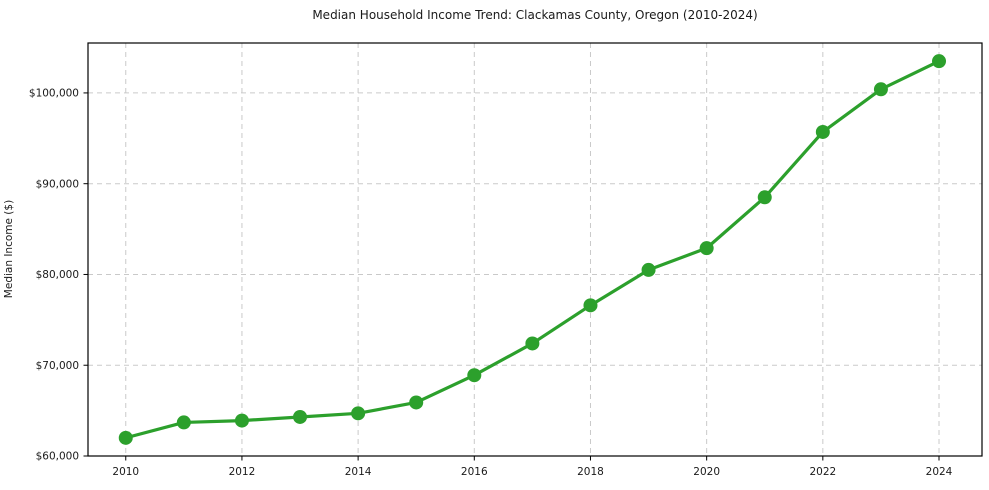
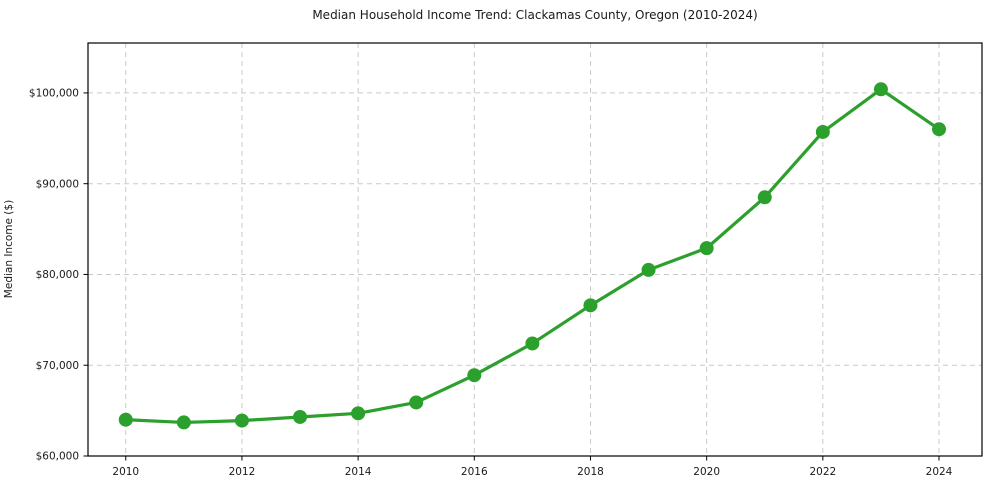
2010: $62000 -> $64000
2024: $104000 -> $96000
